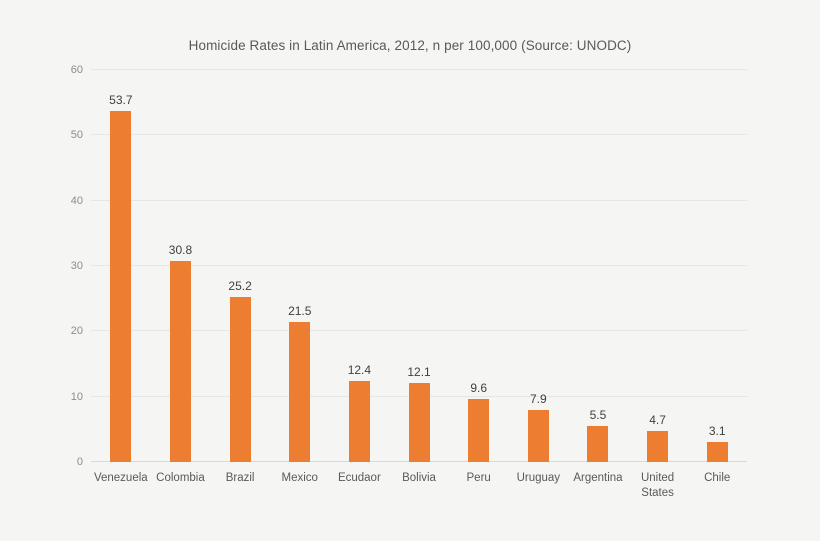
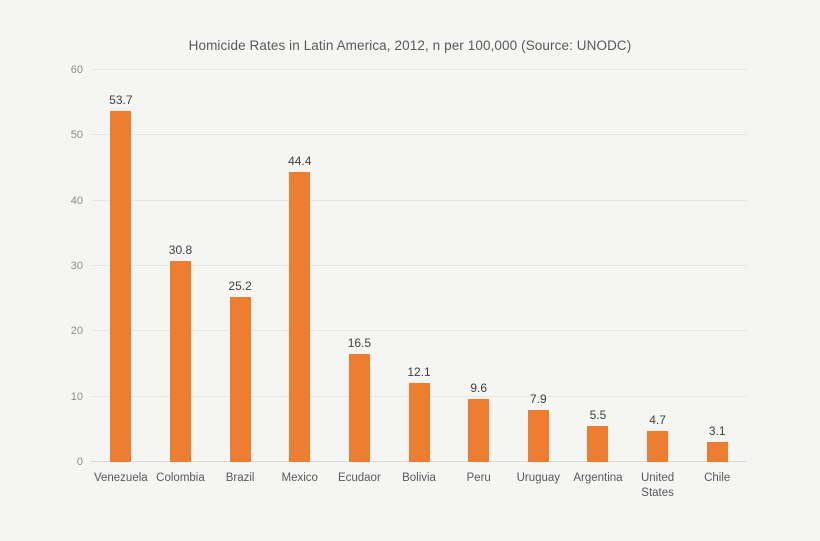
Mexico: 21.5 -> 44.4
Ecudaor: 12.4 -> 16.5
